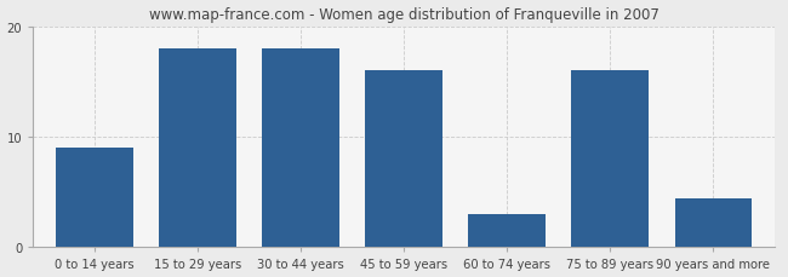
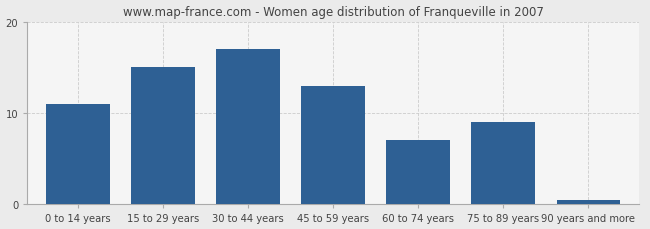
0 to 14 years: 9.0 -> 11.0
15 to 29 years: 18.0 -> 15.0
30 to 44 years: 18.0 -> 17.0
45 to 59 years: 16.0 -> 13.0
60 to 74 years: 3.0 -> 7.0
75 to 89 years: 16.0 -> 9.0
90 years and more: 4.4 -> 0.5
